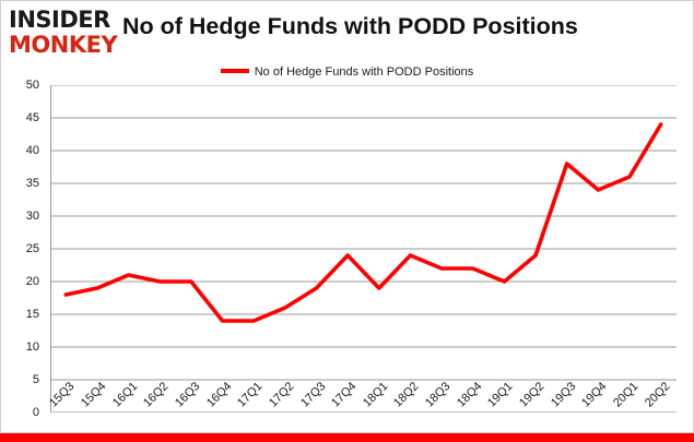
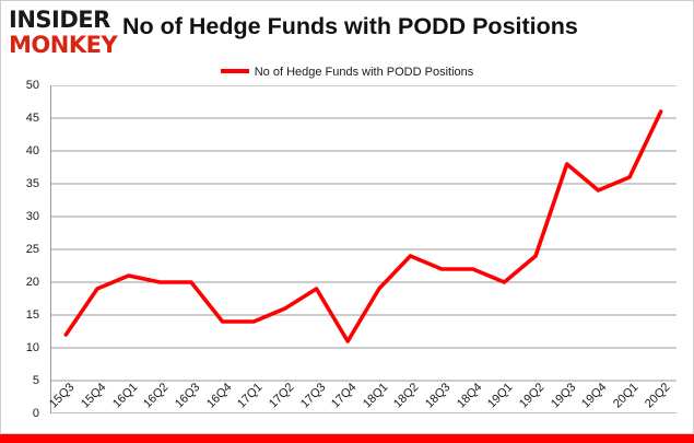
15Q3: 18 -> 12
17Q4: 24 -> 11
20Q2: 44 -> 46
